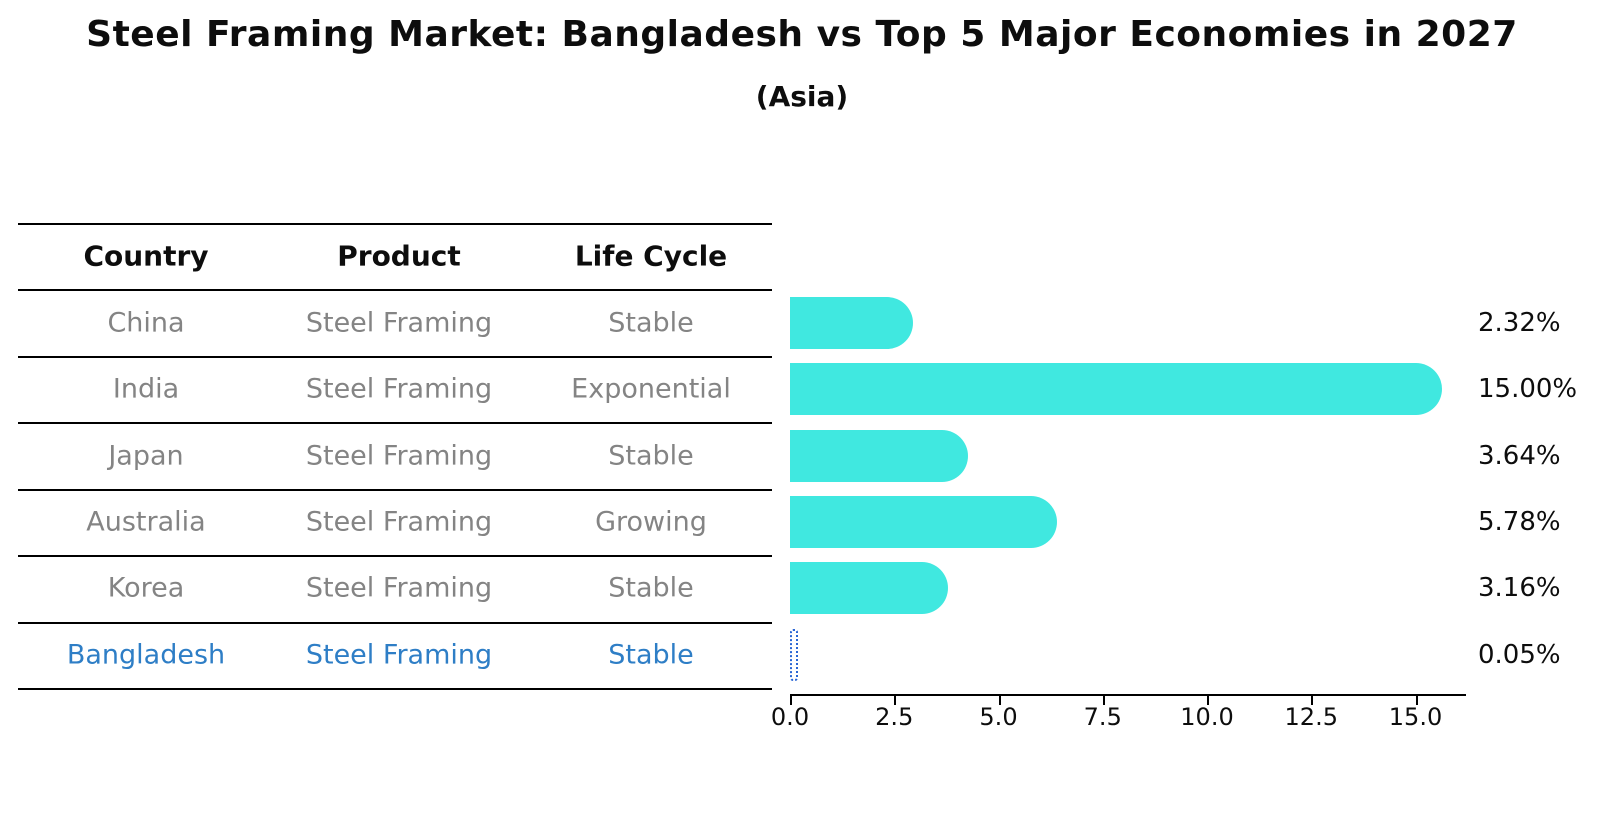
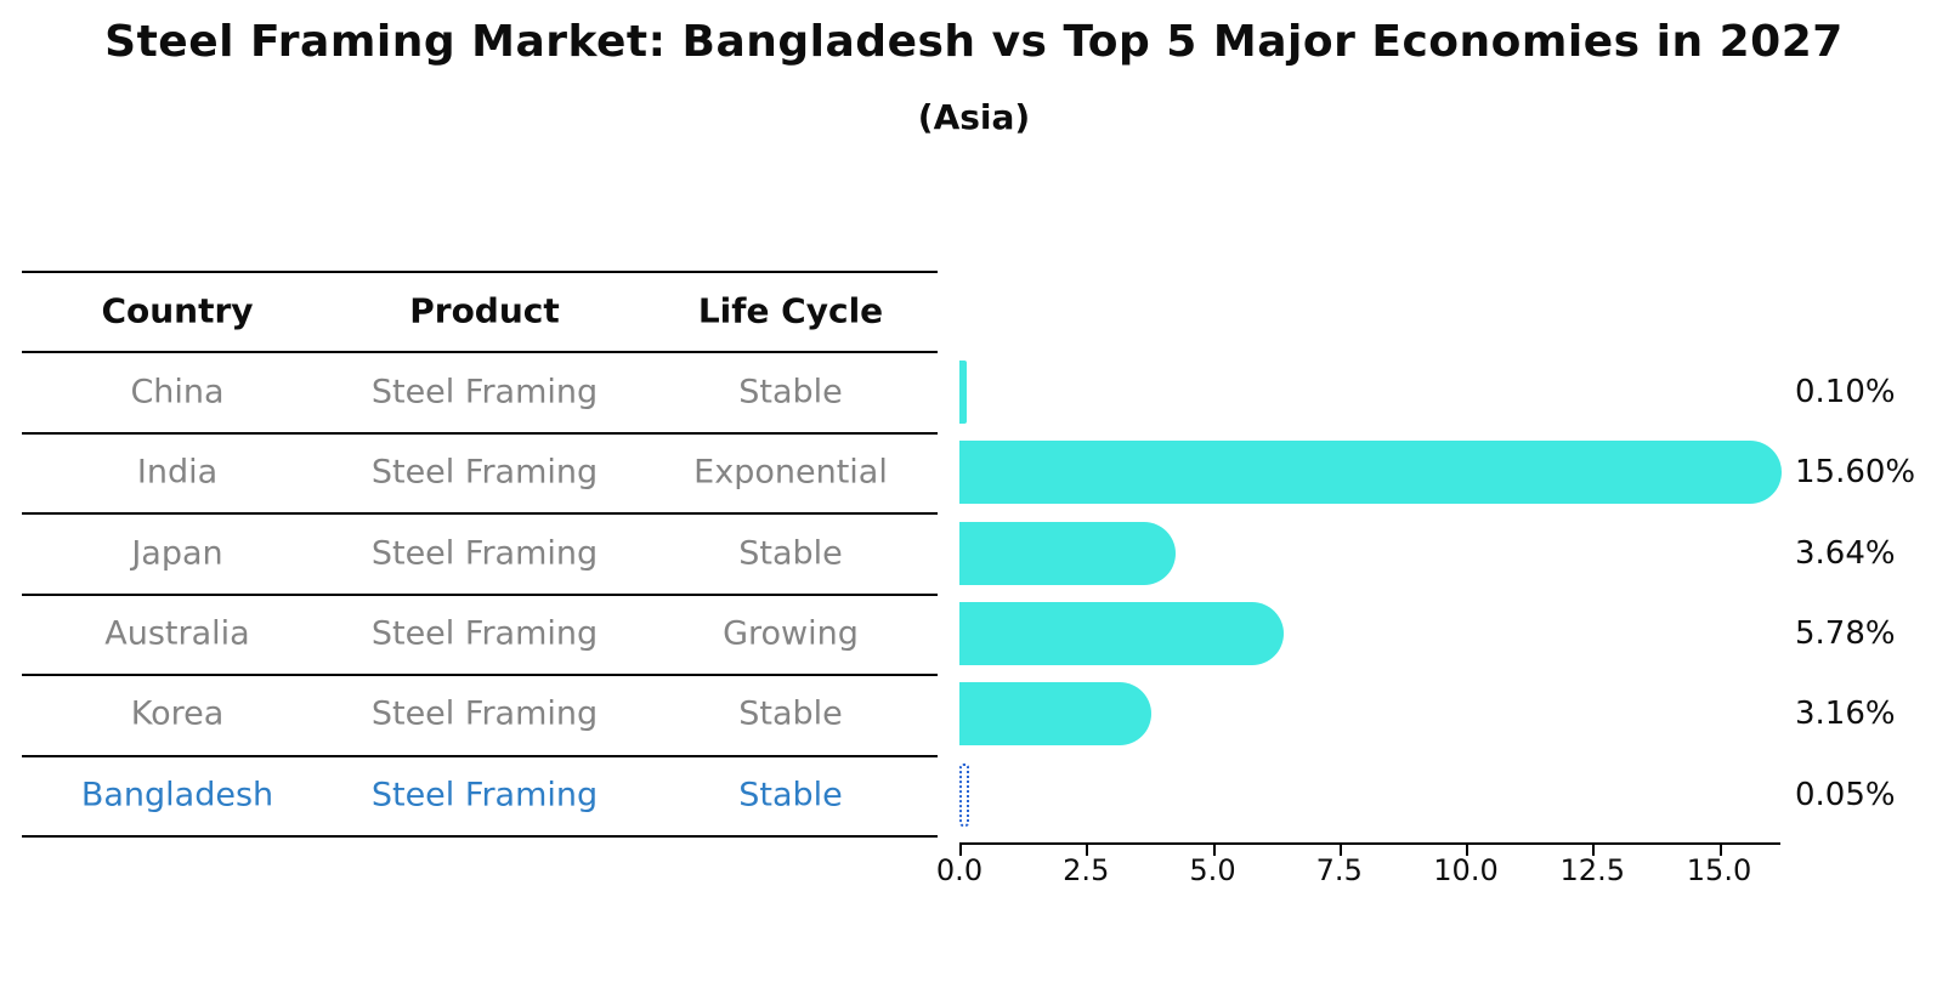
China: 2.32% -> 0.10%
India: 15.00% -> 15.60%
